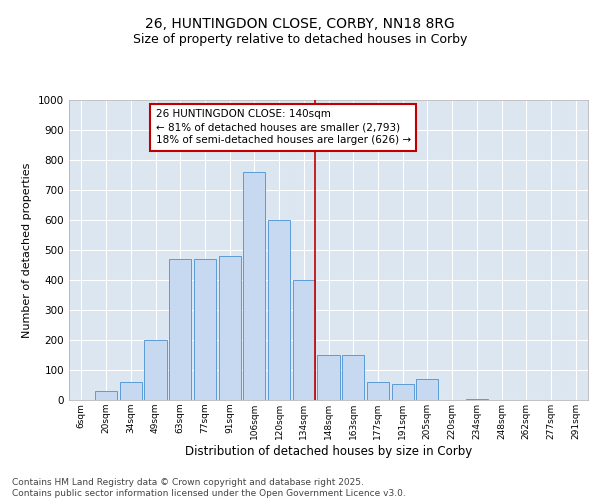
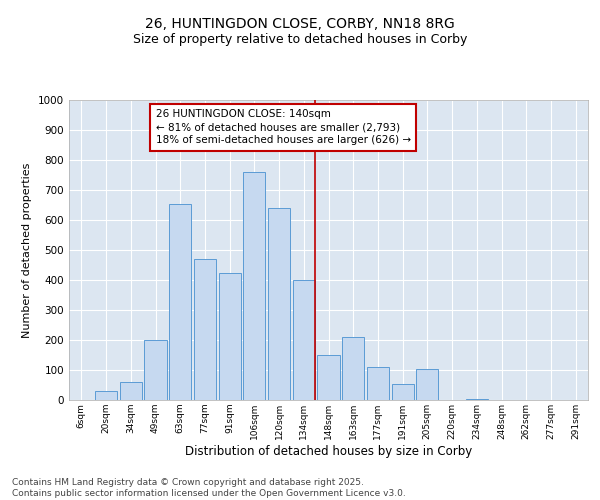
63sqm: 470 -> 655
91sqm: 480 -> 425
120sqm: 600 -> 640
163sqm: 150 -> 210
177sqm: 60 -> 110
205sqm: 70 -> 105
